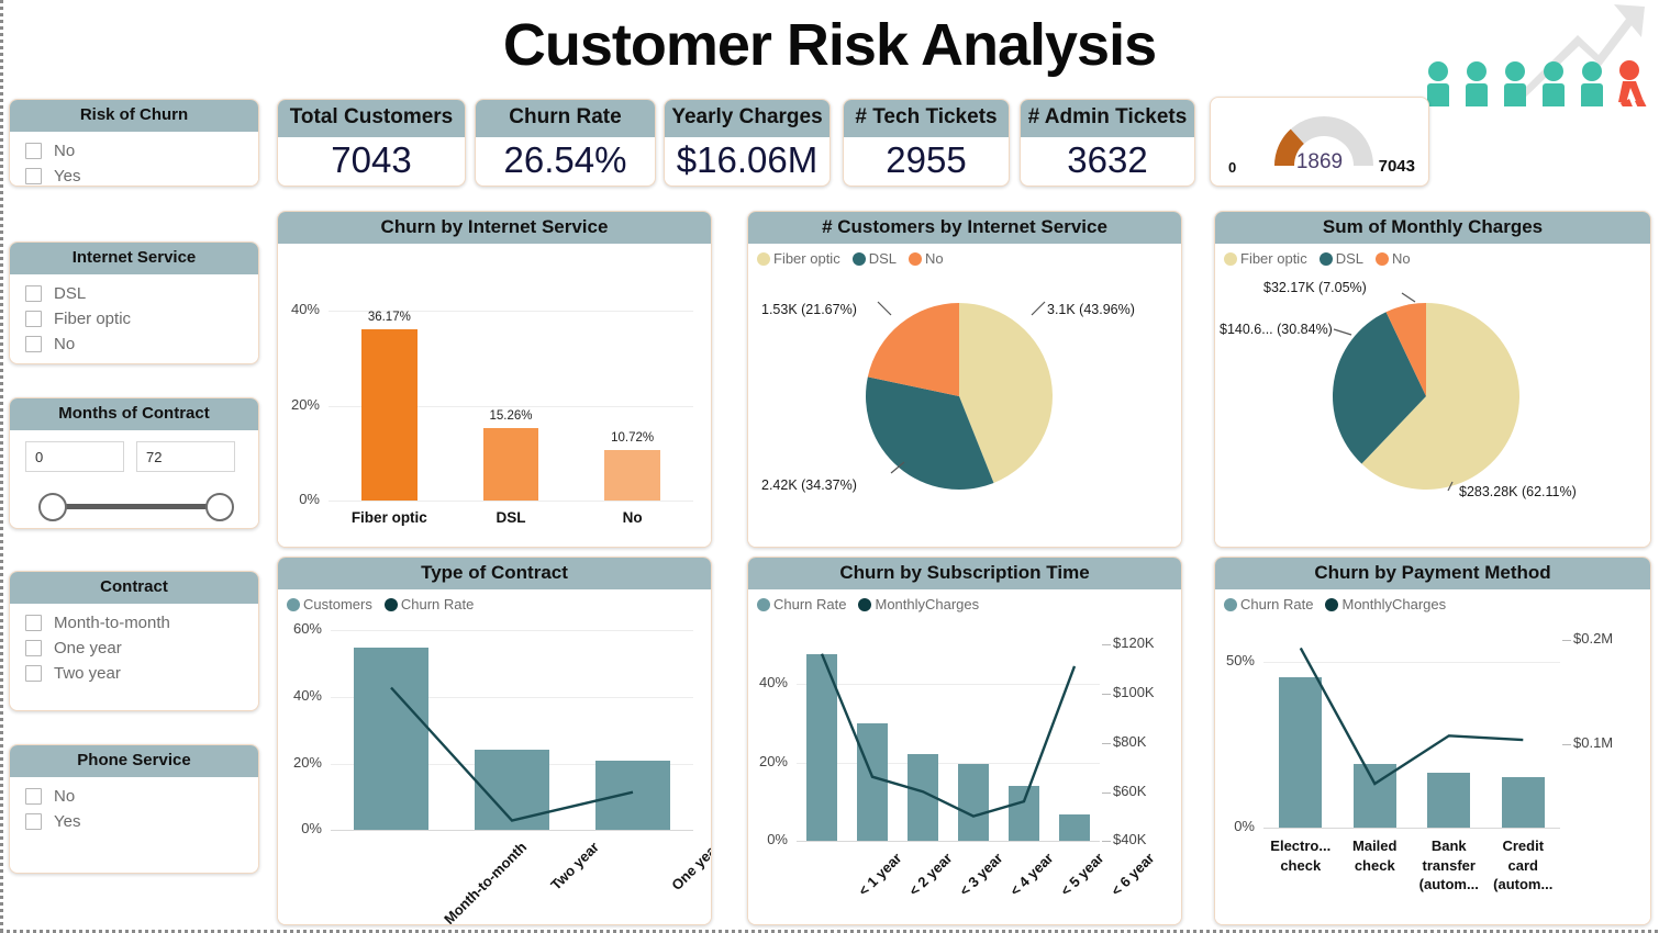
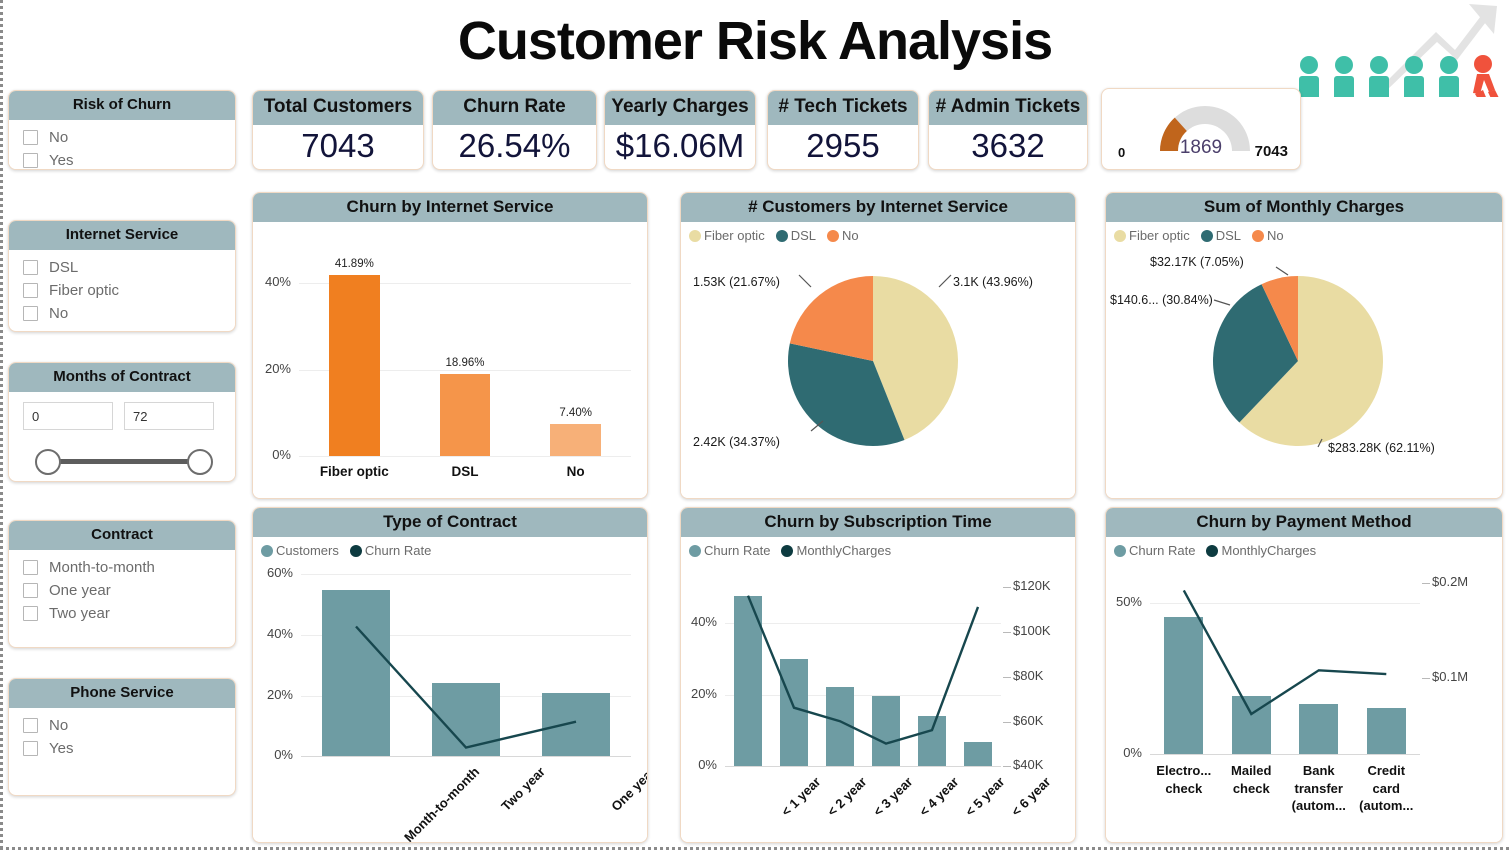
Churn by Internet Service/Fiber optic: 36.17% -> 41.89%
Churn by Internet Service/DSL: 15.26% -> 18.96%
Churn by Internet Service/No: 10.72% -> 7.40%
